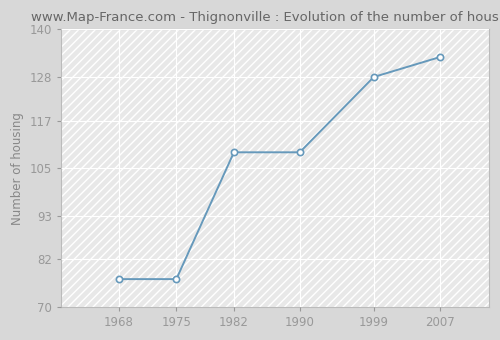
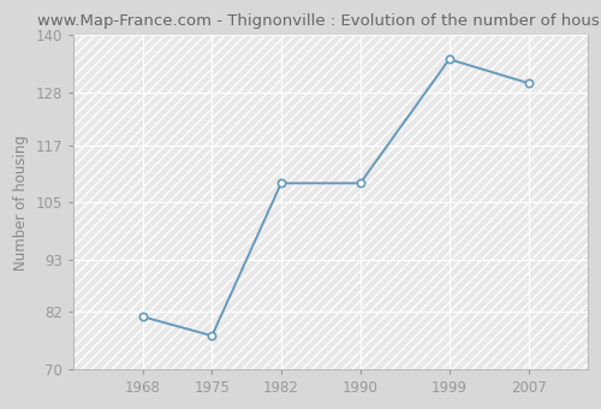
1968: 77 -> 81
1999: 128 -> 135
2007: 133 -> 130
